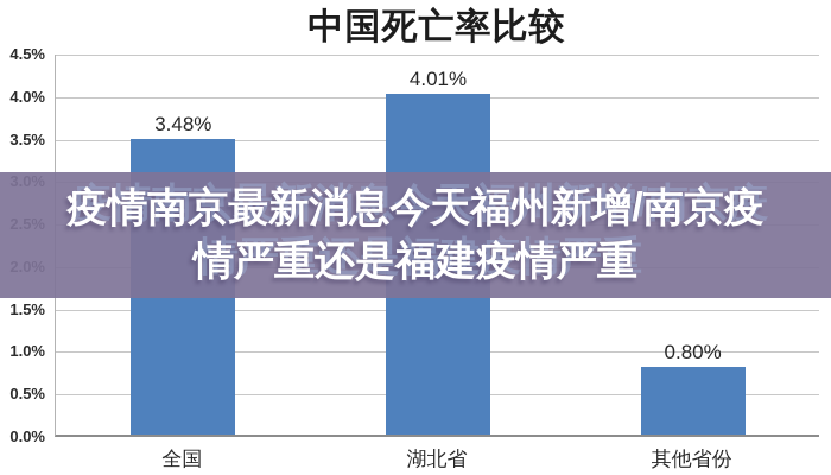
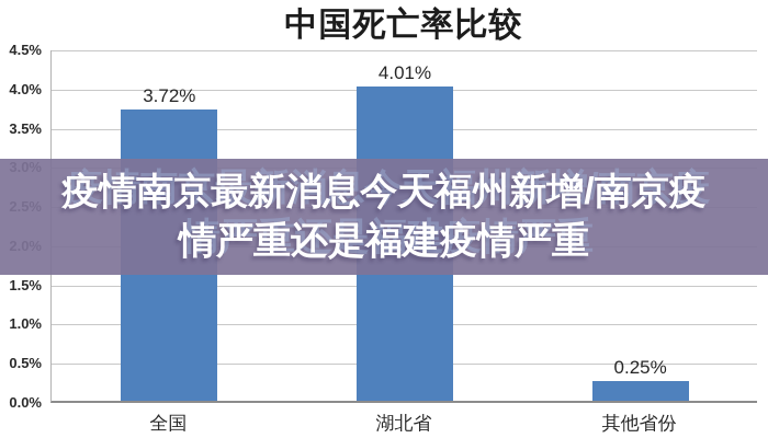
全国: 3.48% -> 3.72%
其他省份: 0.80% -> 0.25%
